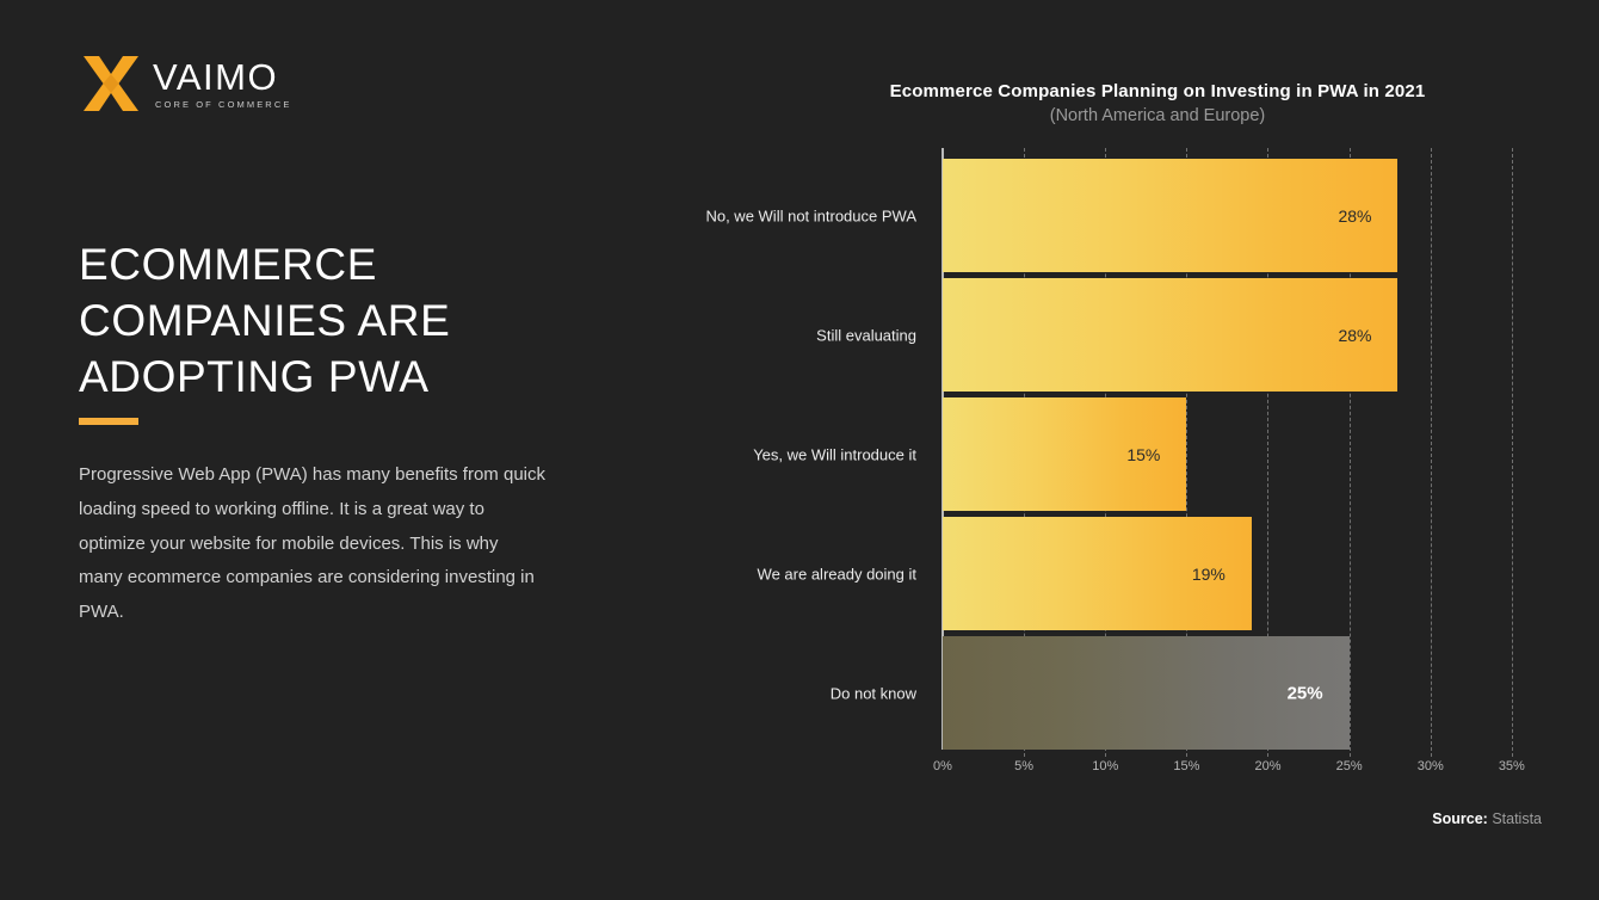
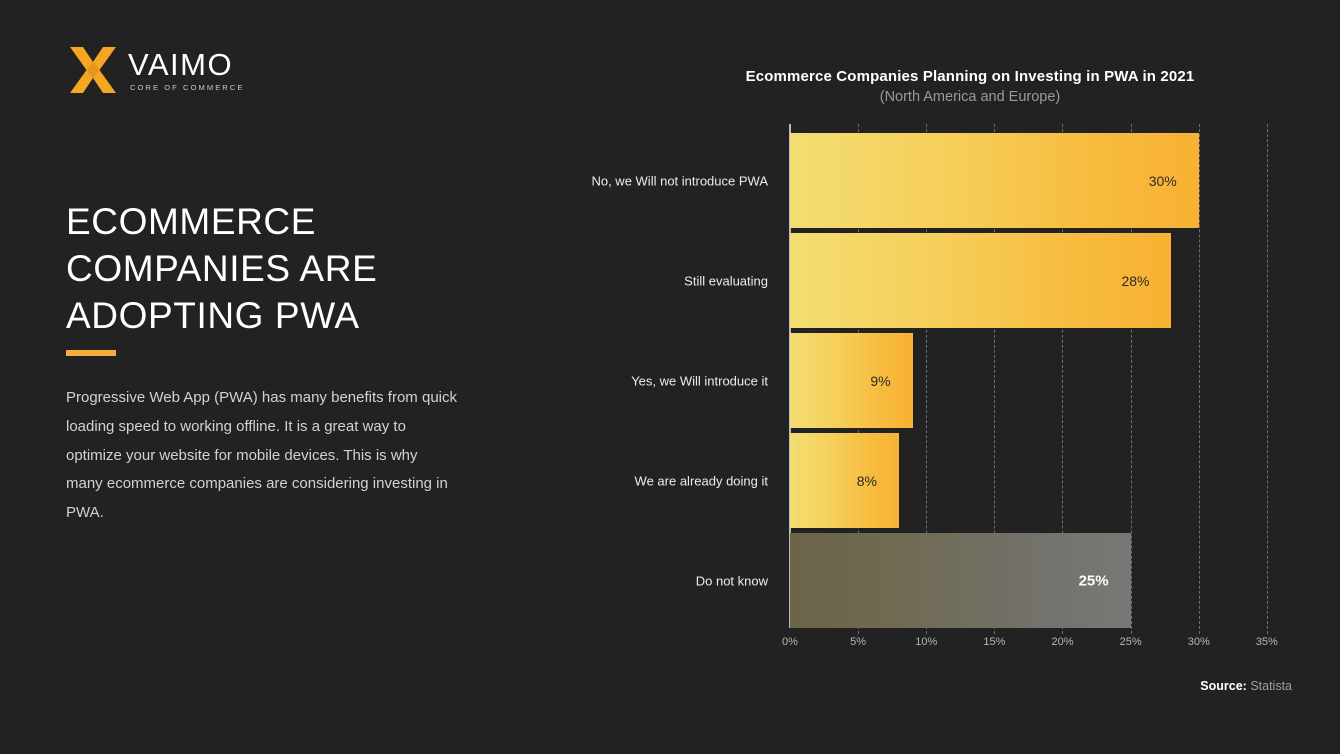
No, we Will not introduce PWA: 28% -> 30%
Yes, we Will introduce it: 15% -> 9%
We are already doing it: 19% -> 8%
